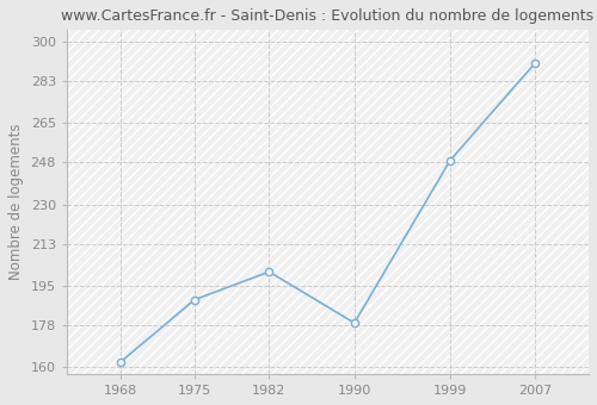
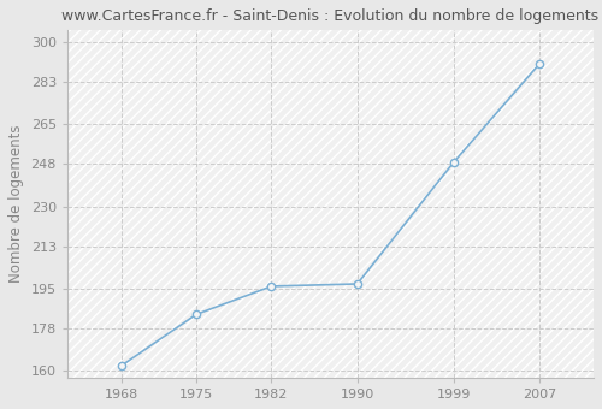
1975: 189 -> 184
1982: 201 -> 196
1990: 179 -> 197
